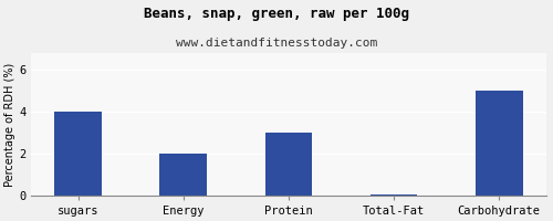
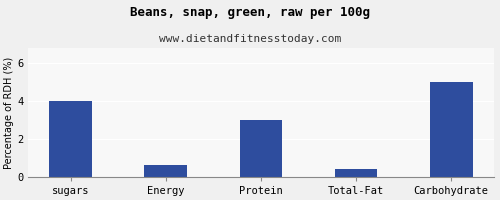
Energy: 2.0 -> 0.6
Total-Fat: 0.1 -> 0.4
